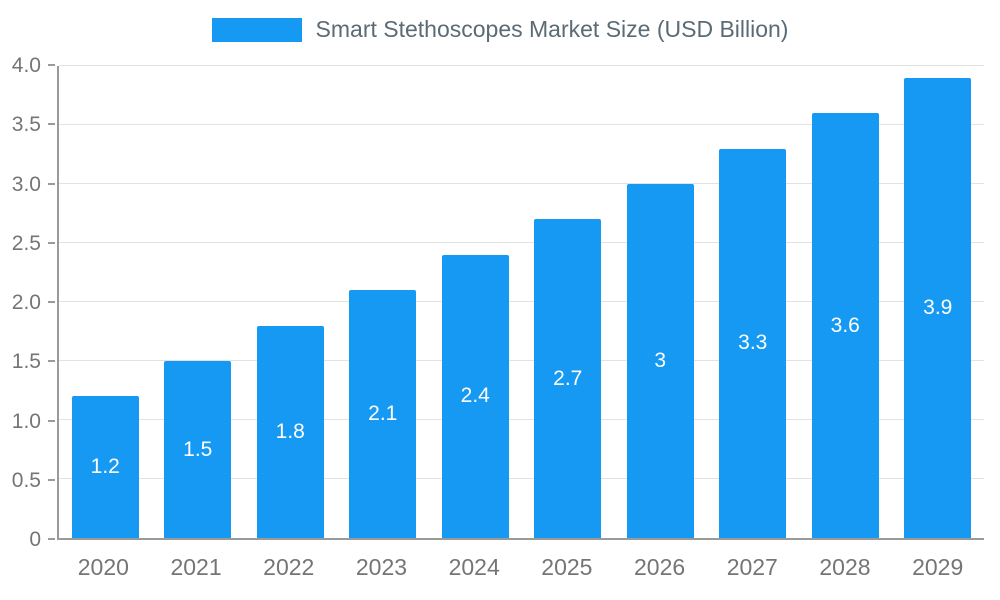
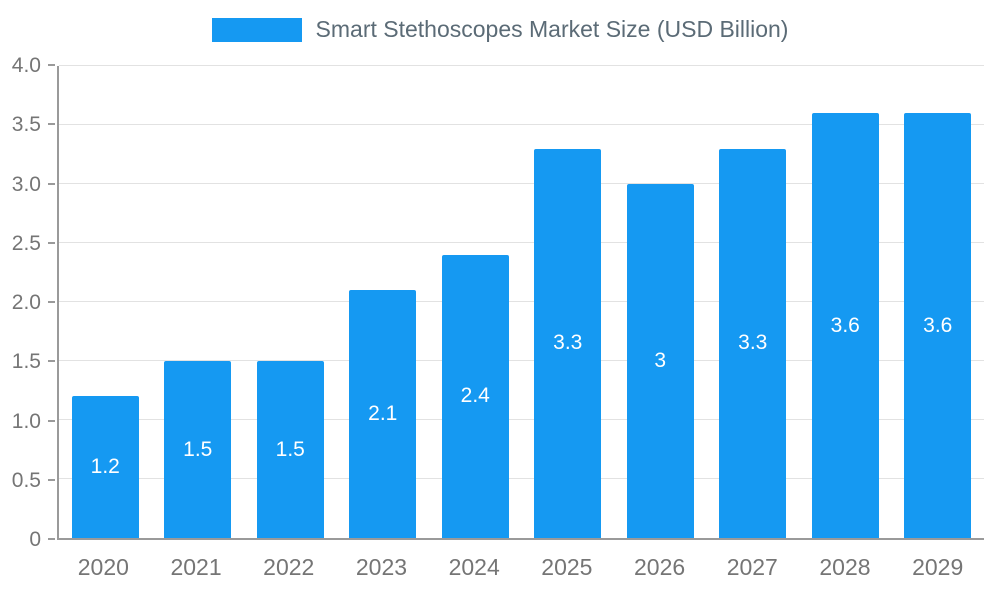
2022: 1.8 -> 1.5
2025: 2.7 -> 3.3
2029: 3.9 -> 3.6
